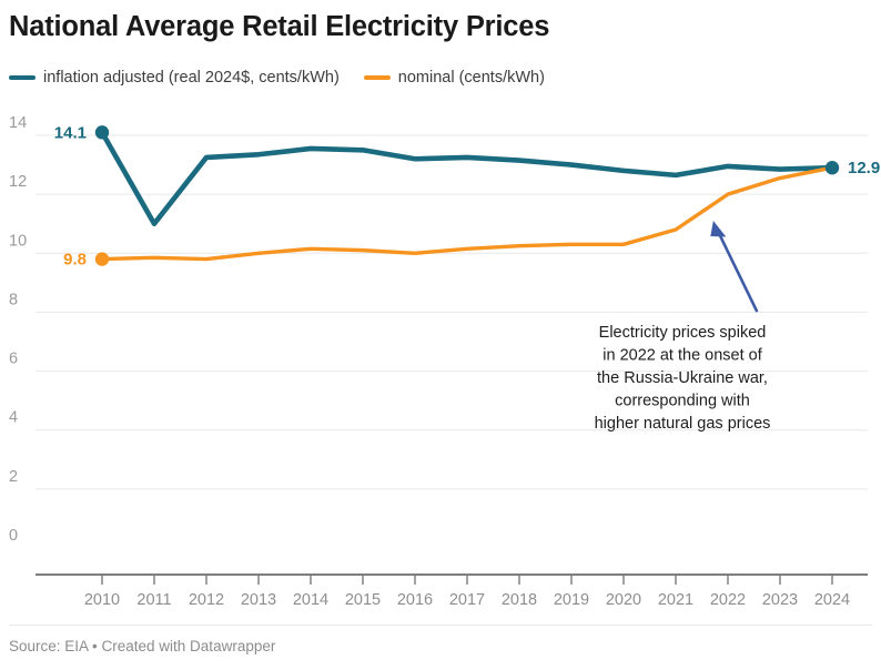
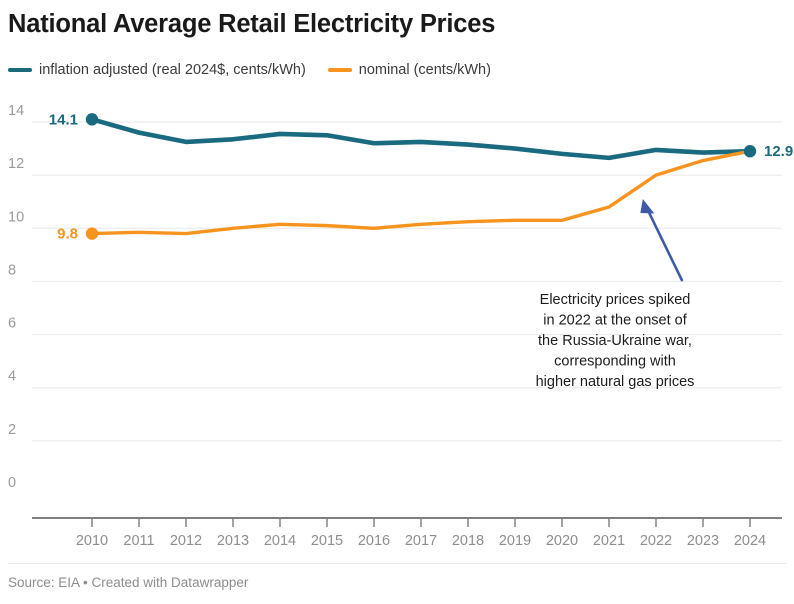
inflation adjusted (real 2024$, cents/kWh)/2011: 11.0 -> 13.6
